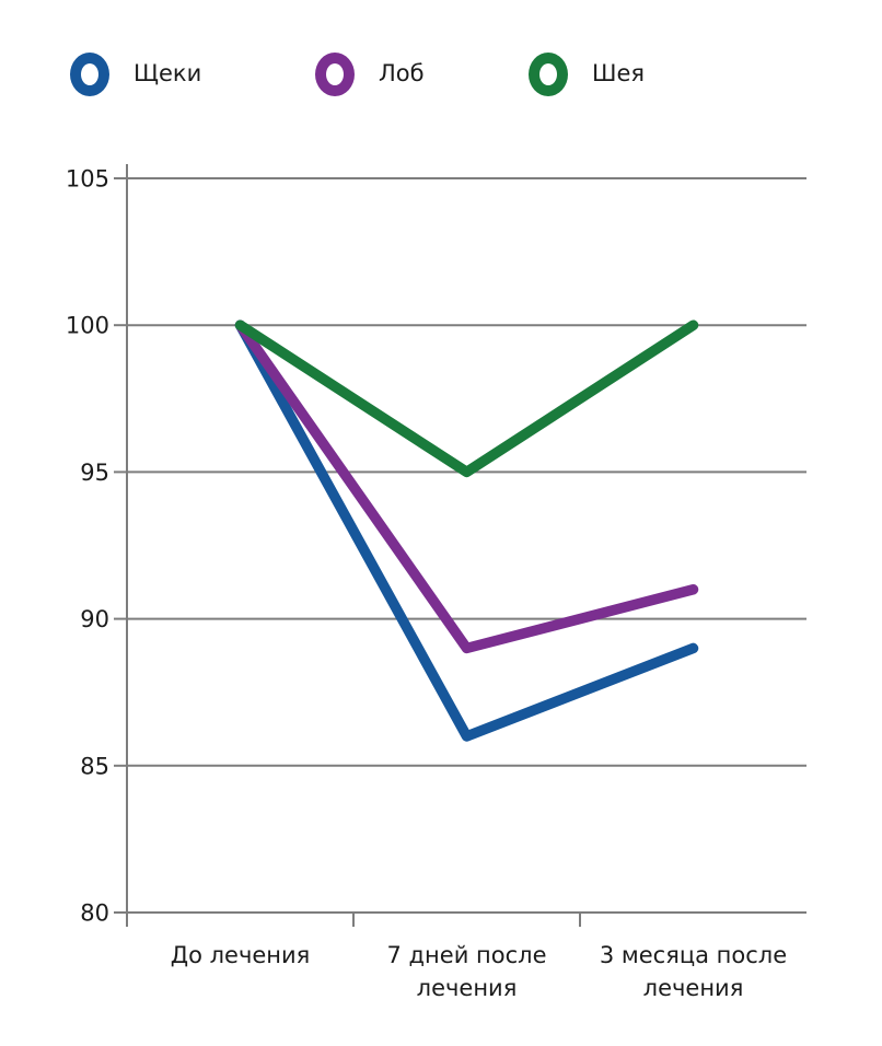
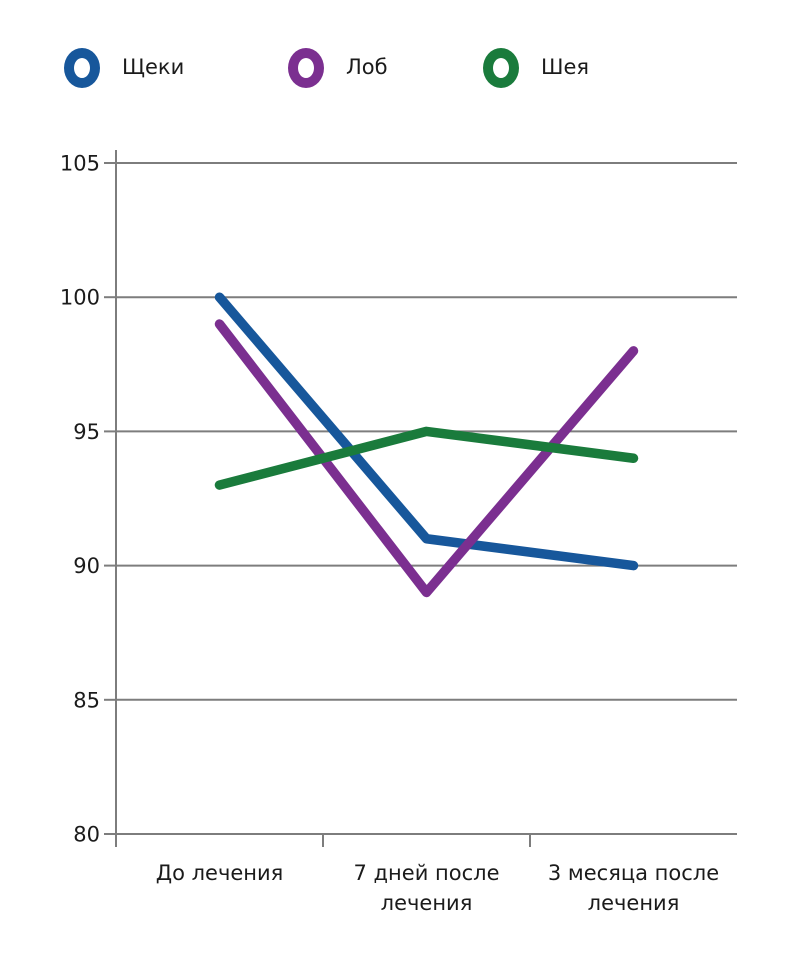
Лоб/До лечения: 100 -> 99
Шея/До лечения: 100 -> 93
Щеки/7 дней после лечения: 86 -> 91
Щеки/3 месяца после лечения: 89 -> 90
Лоб/3 месяца после лечения: 91 -> 98
Шея/3 месяца после лечения: 100 -> 94
